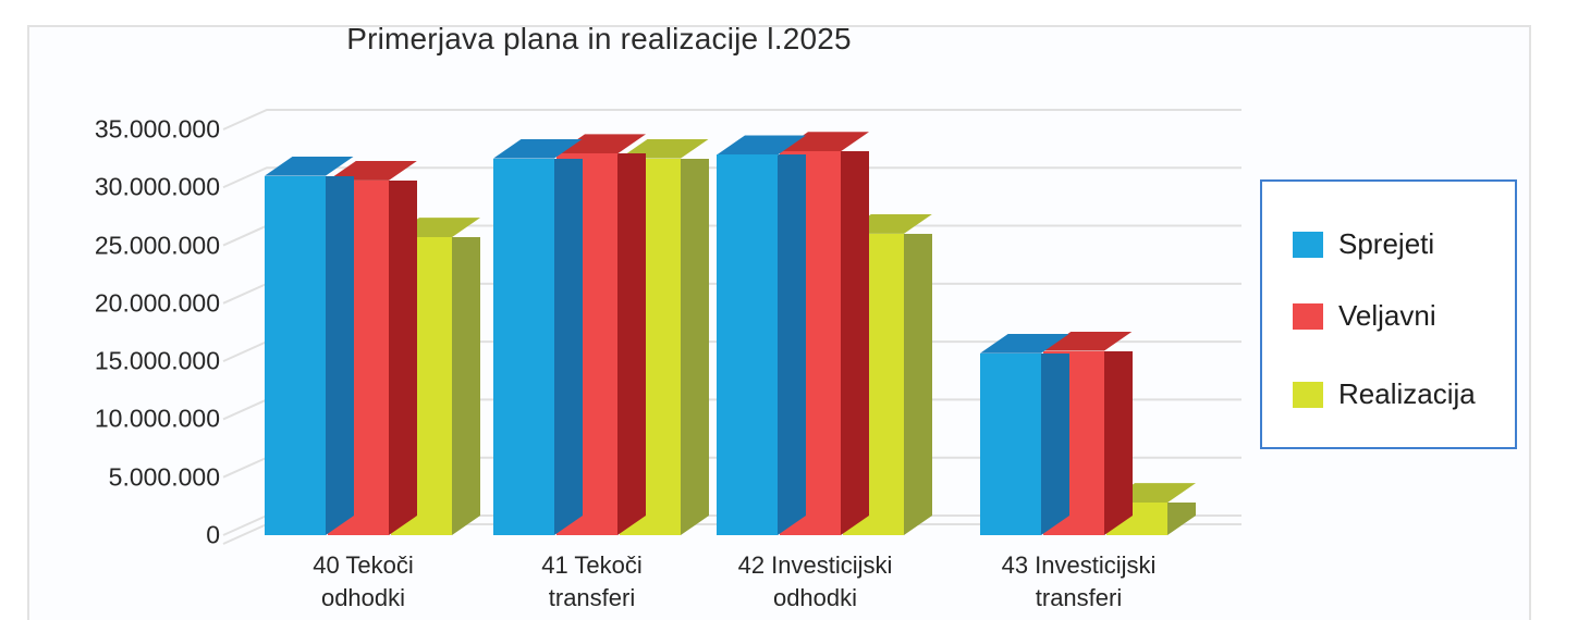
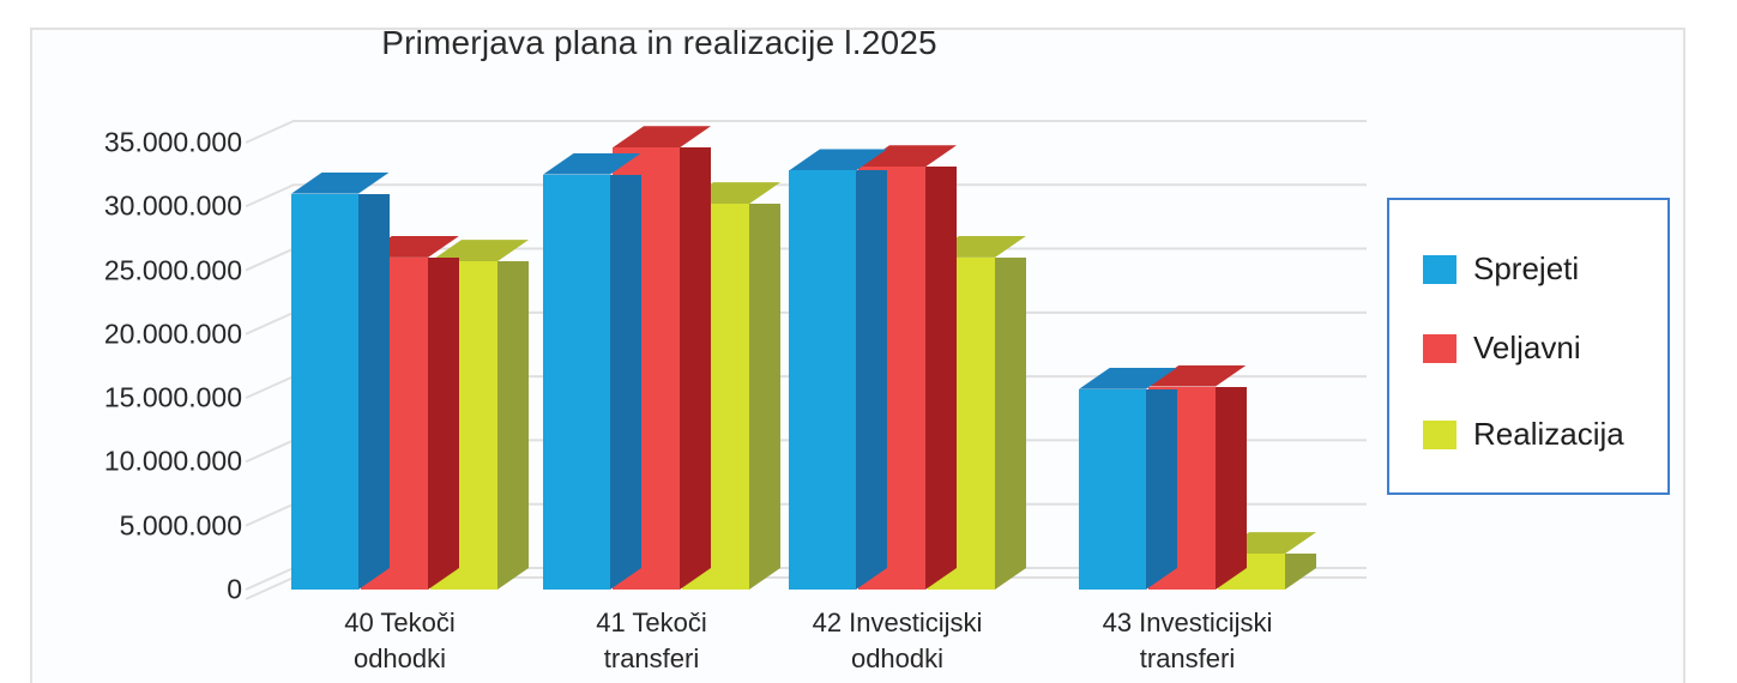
Veljavni/40 Tekoči odhodki: 30600000 -> 26000000
Veljavni/41 Tekoči transferi: 32900000 -> 34600000
Realizacija/41 Tekoči transferi: 32500000 -> 30200000
